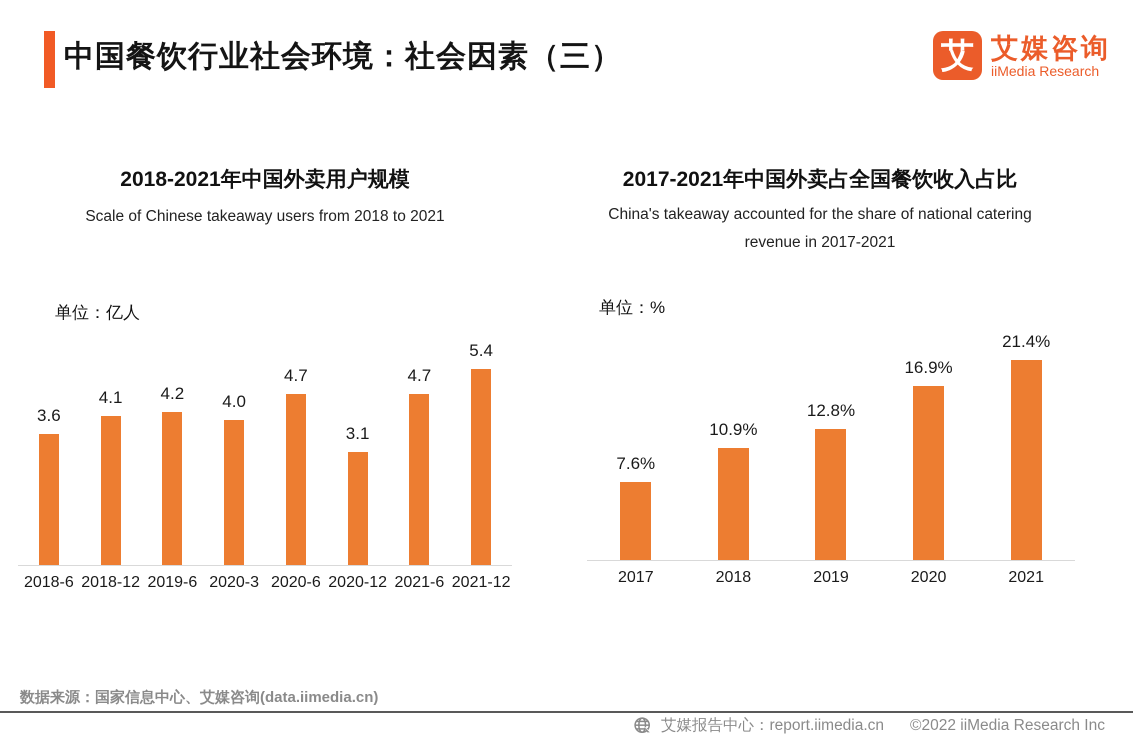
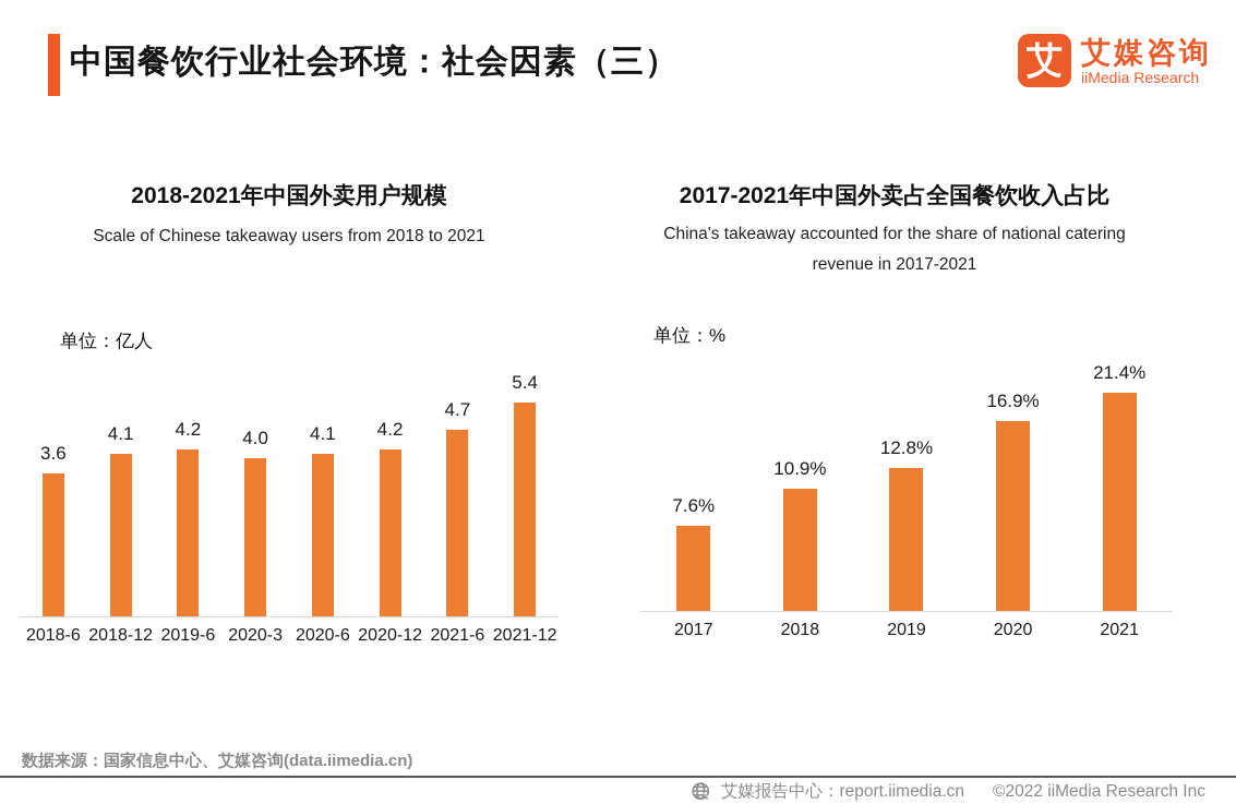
2018-2021年中国外卖用户规模/2020-6: 4.7 -> 4.1
2018-2021年中国外卖用户规模/2020-12: 3.1 -> 4.2
